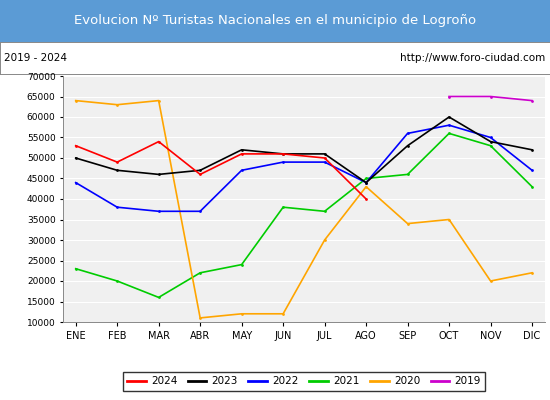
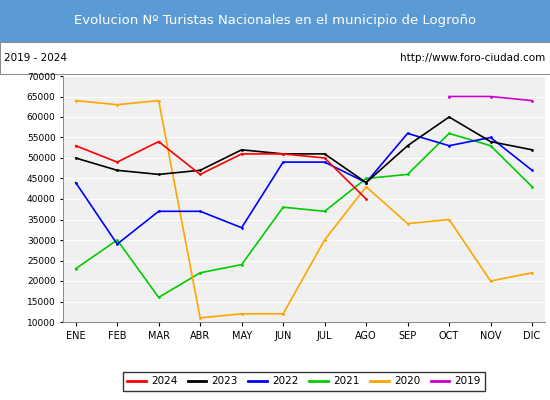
2022/FEB: 38000 -> 29000
2021/FEB: 20000 -> 30000
2022/MAY: 47000 -> 33000
2022/OCT: 58000 -> 53000
